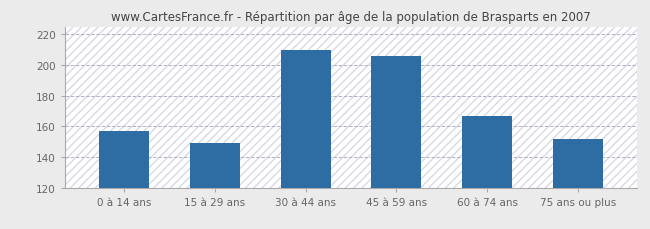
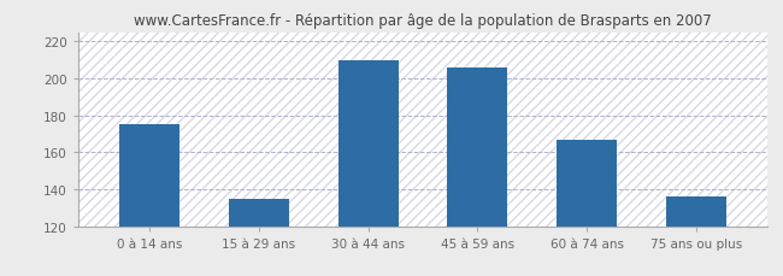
0 à 14 ans: 157 -> 175
15 à 29 ans: 149 -> 135
75 ans ou plus: 152 -> 136
